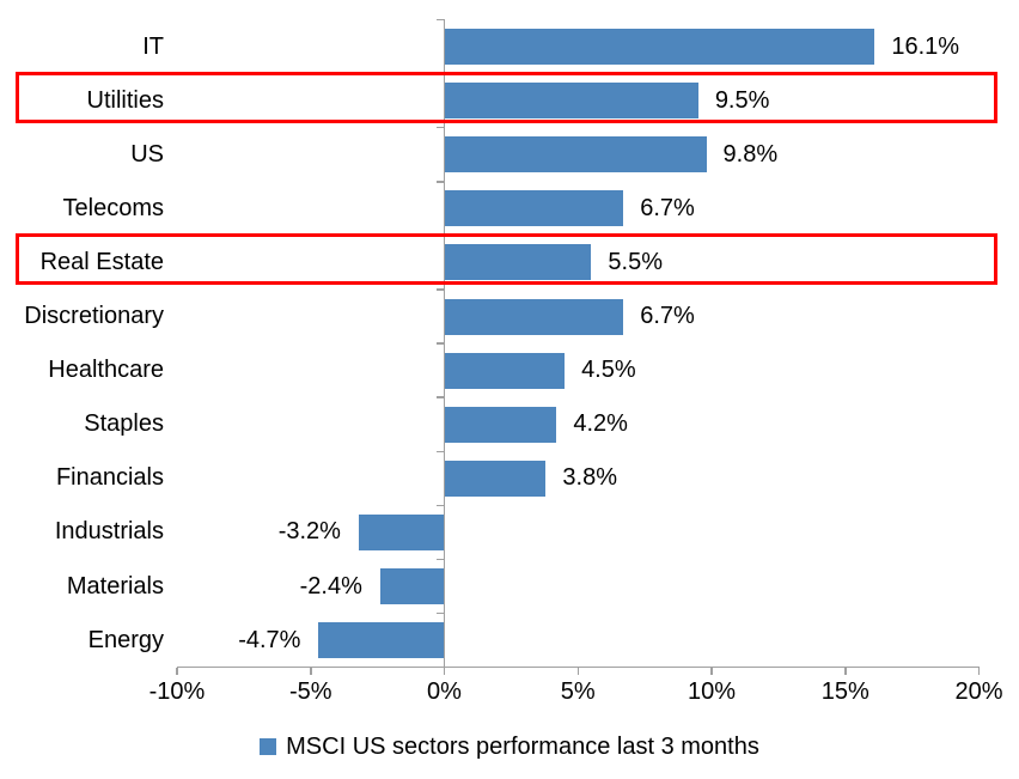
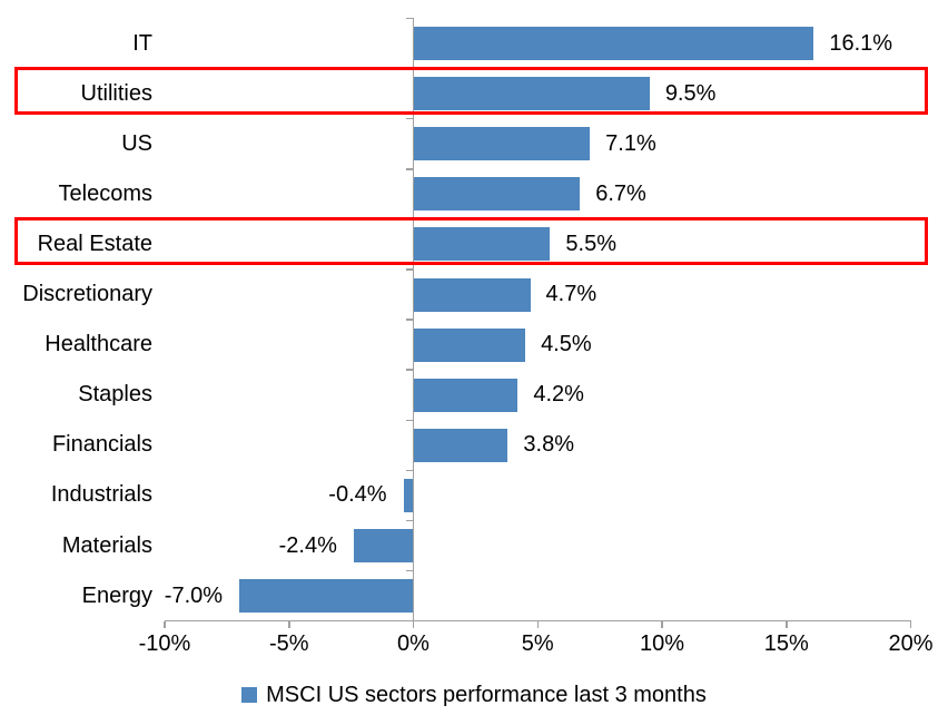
US: 9.8% -> 7.1%
Discretionary: 6.7% -> 4.7%
Industrials: -3.2% -> -0.4%
Energy: -4.7% -> -7.0%
